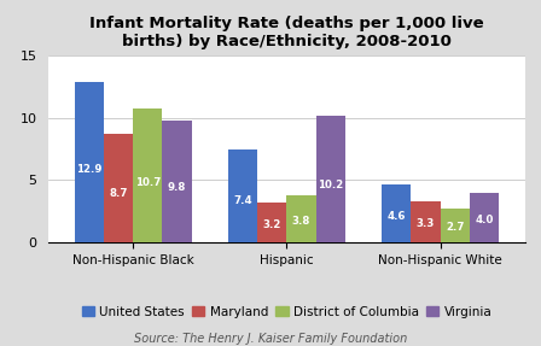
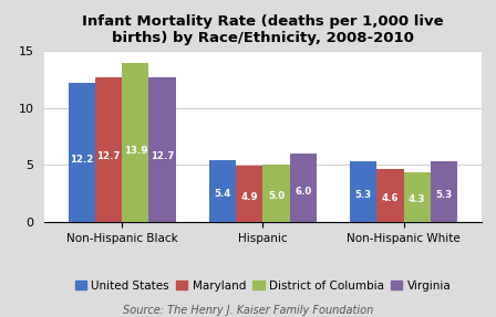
United States/Non-Hispanic Black: 12.9 -> 12.2
Maryland/Non-Hispanic Black: 8.7 -> 12.7
District of Columbia/Non-Hispanic Black: 10.7 -> 13.9
Virginia/Non-Hispanic Black: 9.8 -> 12.7
United States/Hispanic: 7.4 -> 5.4
Maryland/Hispanic: 3.2 -> 4.9
District of Columbia/Hispanic: 3.8 -> 5.0
Virginia/Hispanic: 10.2 -> 6.0
United States/Non-Hispanic White: 4.6 -> 5.3
Maryland/Non-Hispanic White: 3.3 -> 4.6
District of Columbia/Non-Hispanic White: 2.7 -> 4.3
Virginia/Non-Hispanic White: 4.0 -> 5.3
